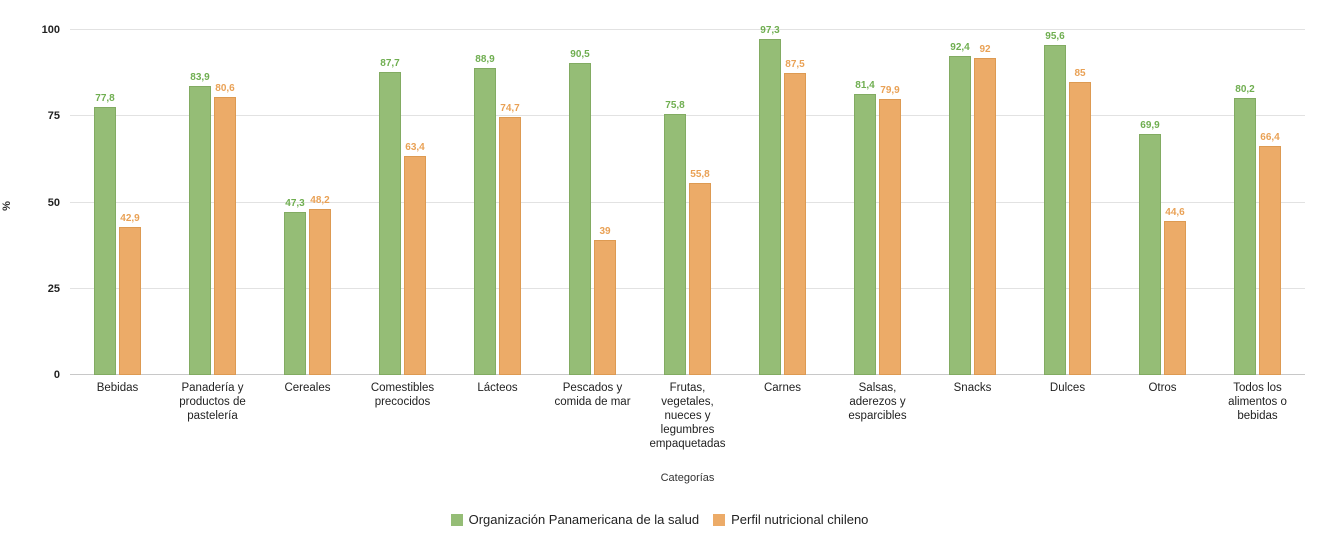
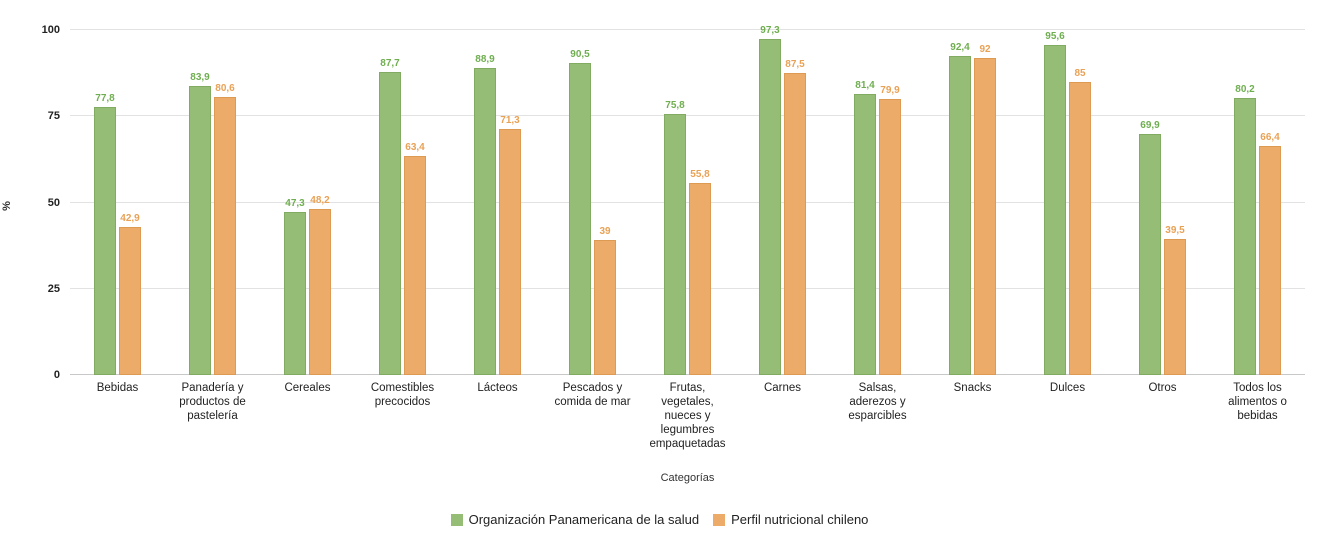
Perfil nutricional chileno/Lácteos: 74,7 -> 71,3
Perfil nutricional chileno/Otros: 44,6 -> 39,5
